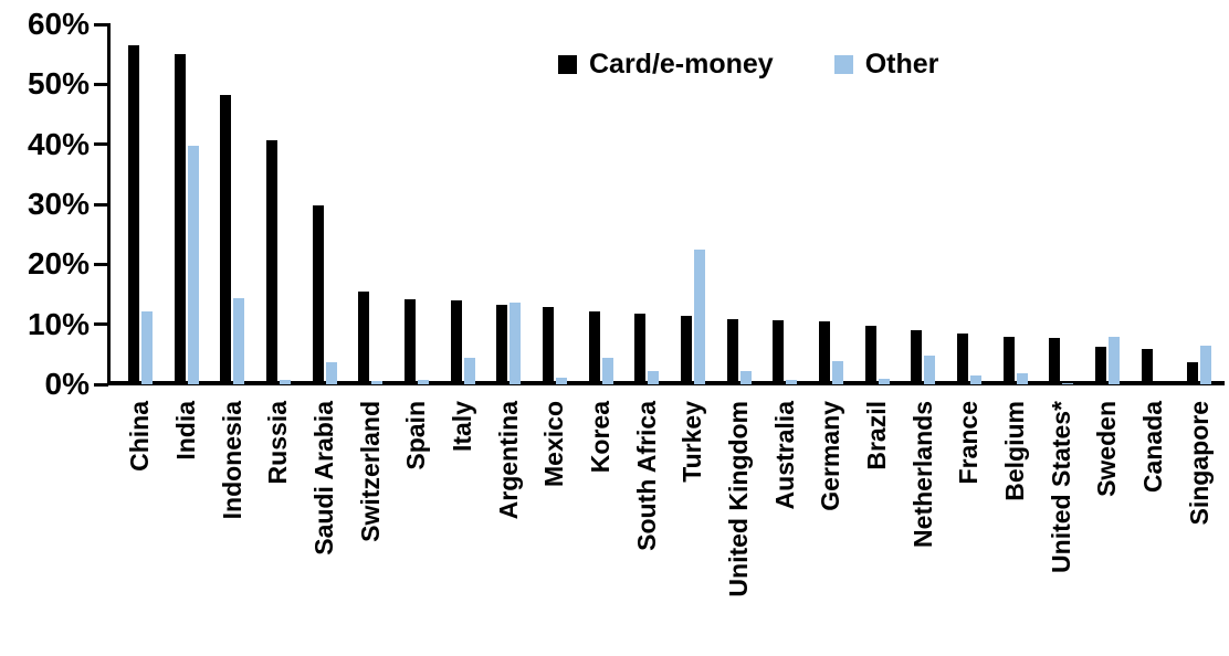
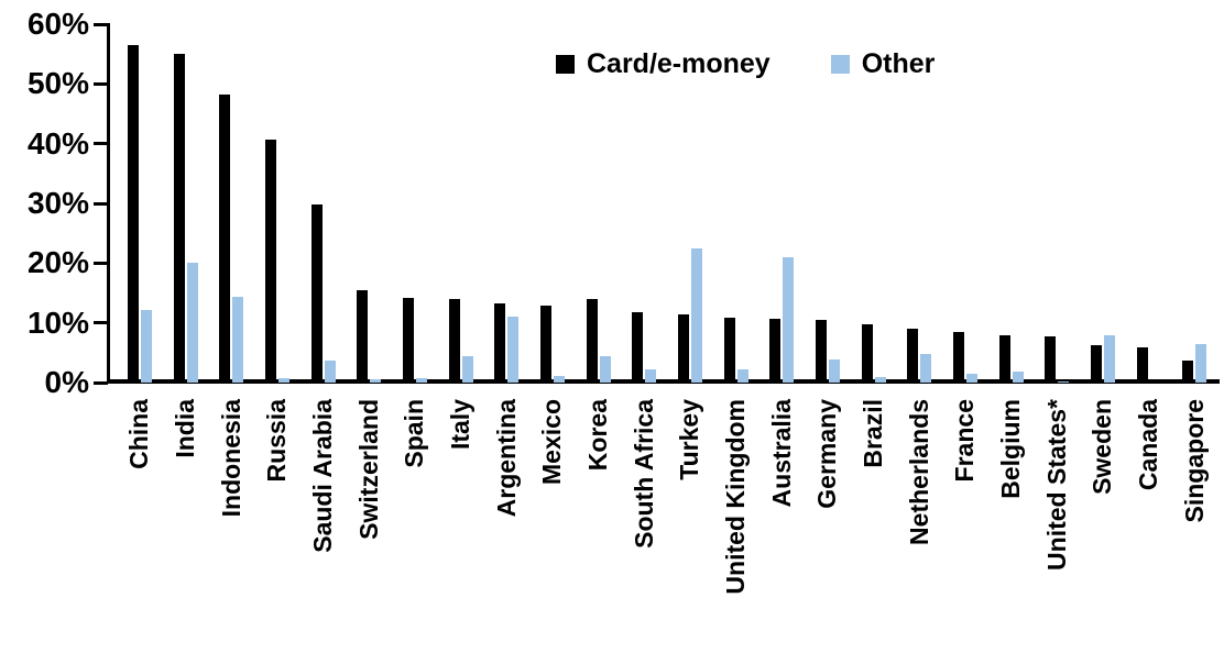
Other/India: 40% -> 20%
Other/Argentina: 14% -> 11%
Card/e-money/Korea: 12% -> 14%
Other/Australia: 1% -> 21%
